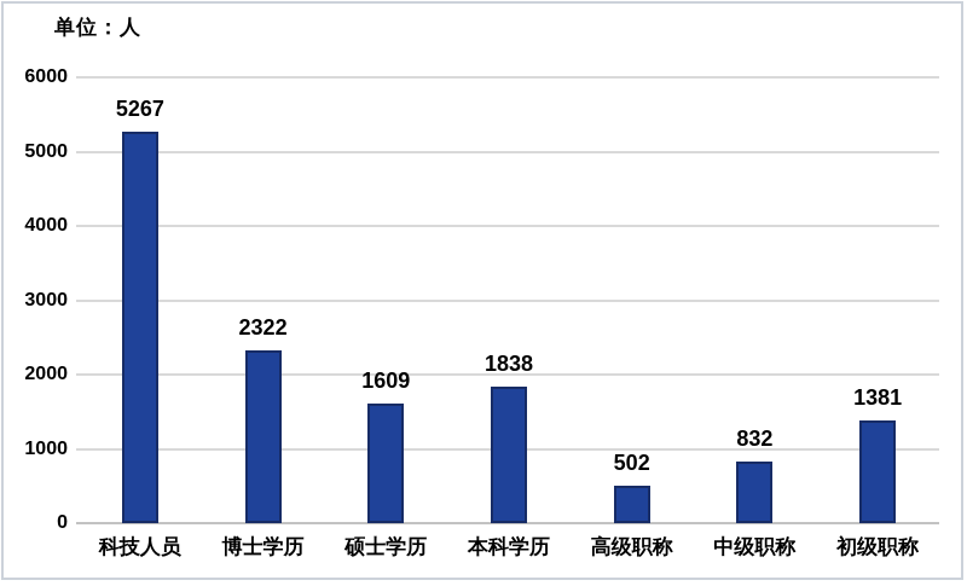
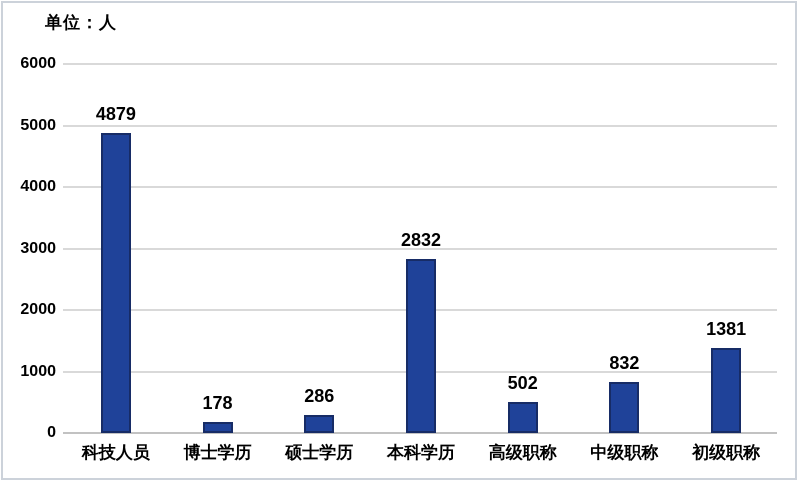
科技人员: 5267 -> 4879
博士学历: 2322 -> 178
硕士学历: 1609 -> 286
本科学历: 1838 -> 2832
